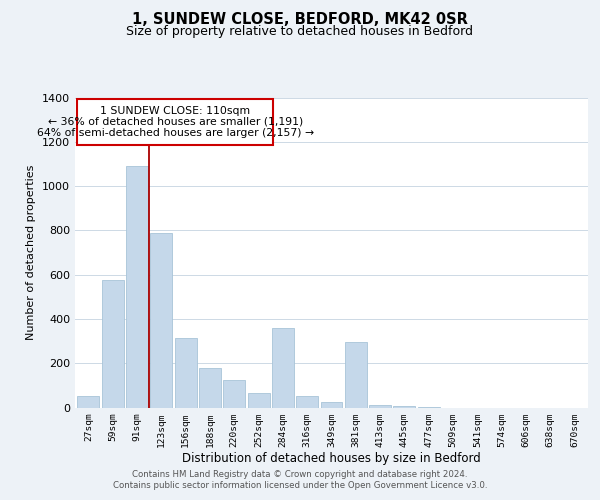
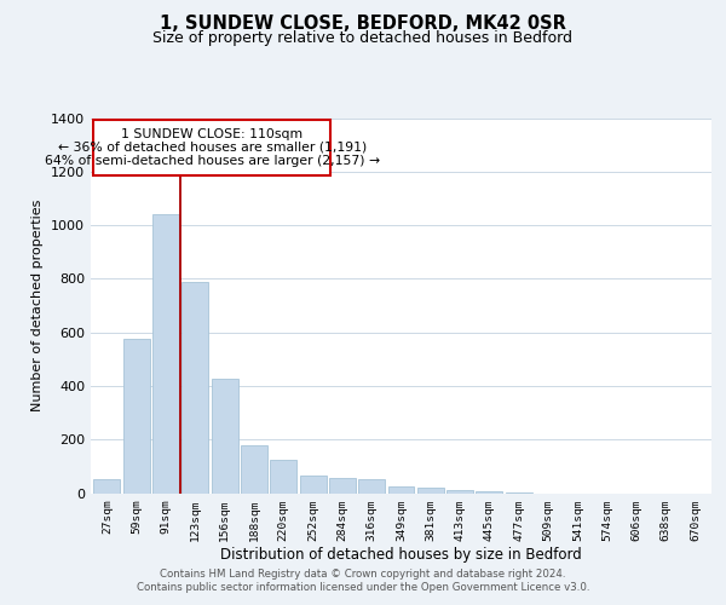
91sqm: 1090 -> 1042
156sqm: 315 -> 425
284sqm: 360 -> 55
381sqm: 295 -> 20
